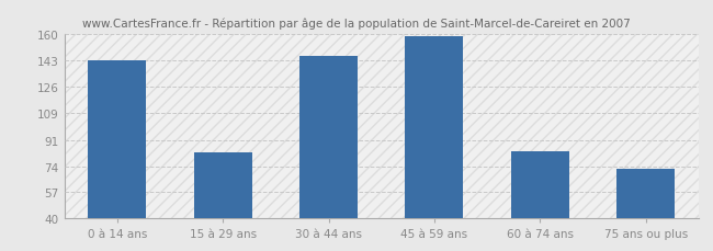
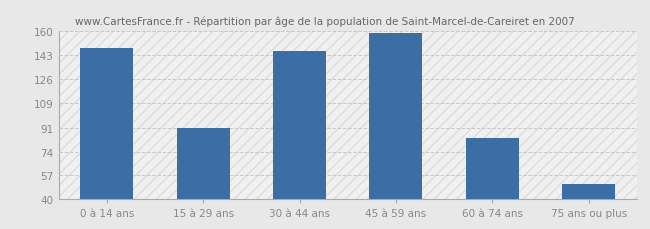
0 à 14 ans: 143 -> 148
15 à 29 ans: 83 -> 91
75 ans ou plus: 72 -> 51
